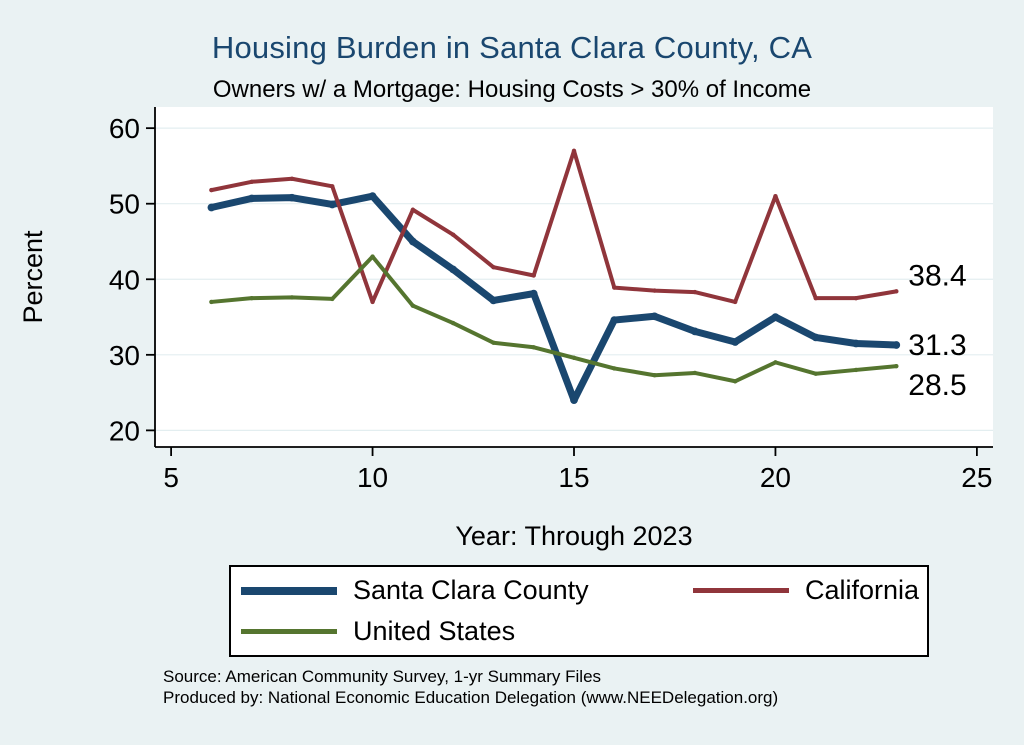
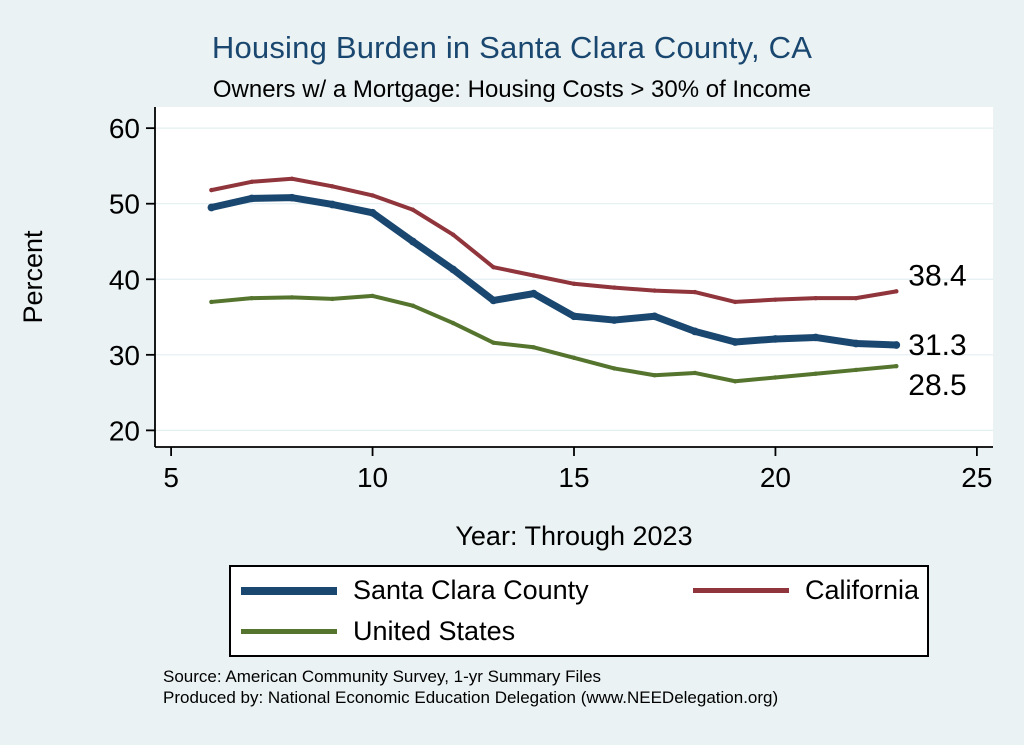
Santa Clara County/10: 51 -> 49
California/10: 37 -> 51
United States/10: 43 -> 38
Santa Clara County/15: 24 -> 35
California/15: 57 -> 39
Santa Clara County/20: 35 -> 32
California/20: 51 -> 37
United States/20: 29 -> 27
